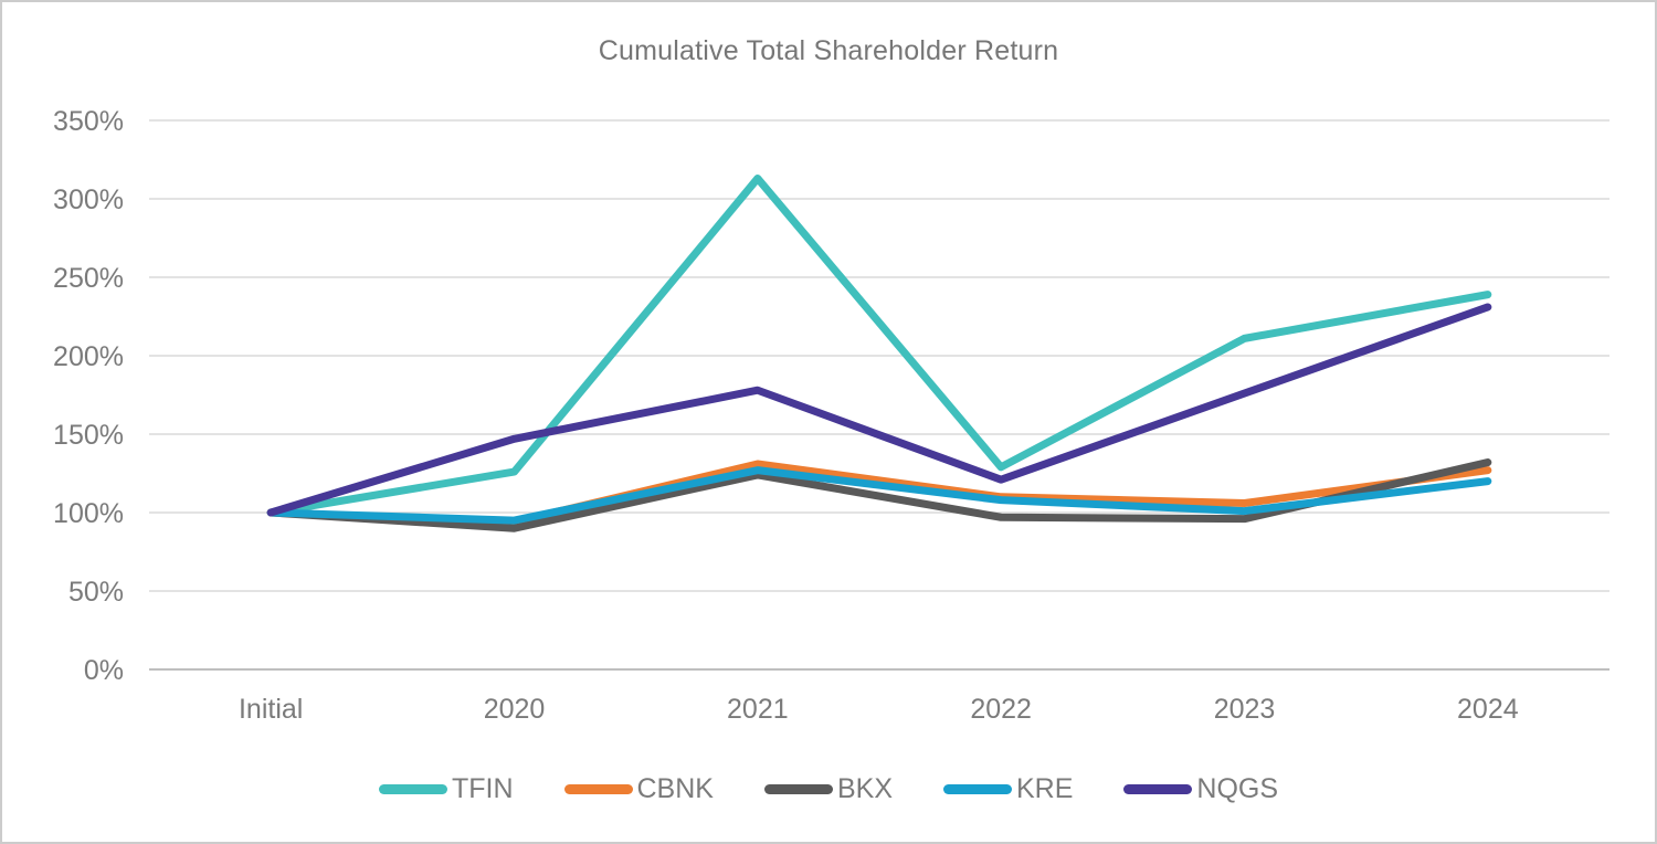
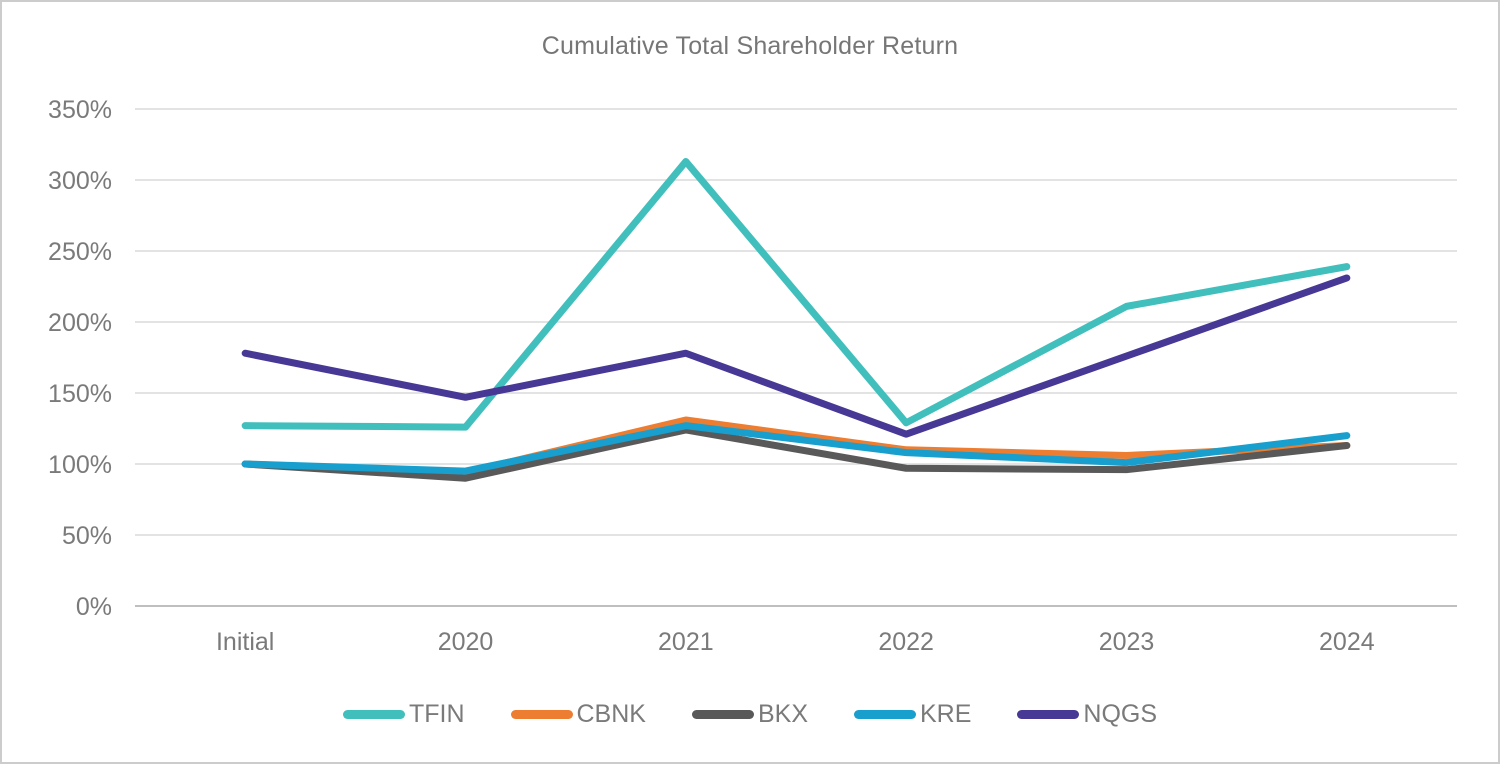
TFIN/Initial: 100% -> 127%
NQGS/Initial: 100% -> 178%
CBNK/2024: 127% -> 113%
BKX/2024: 132% -> 113%
